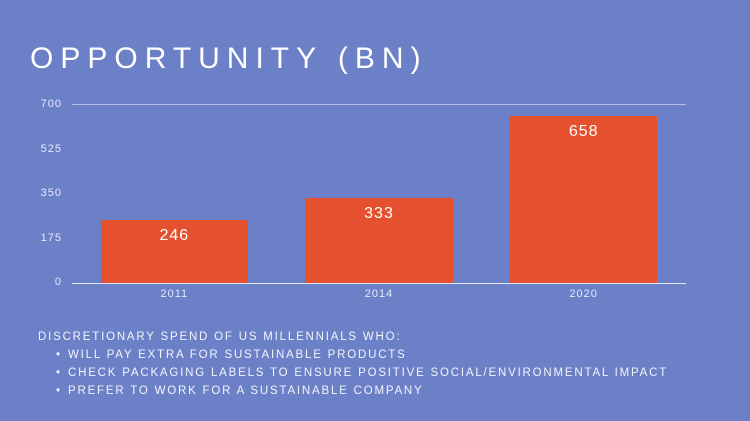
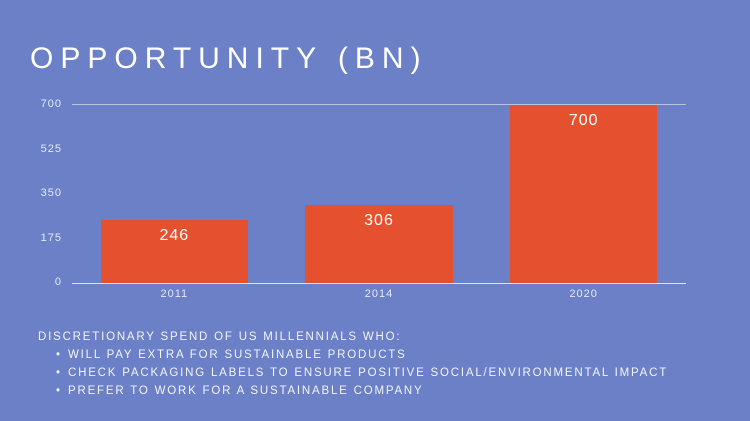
2014: 333 -> 306
2020: 658 -> 700
